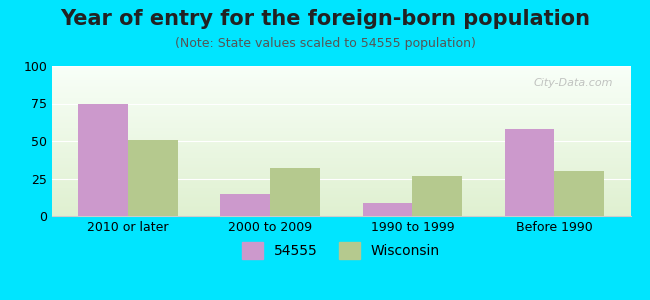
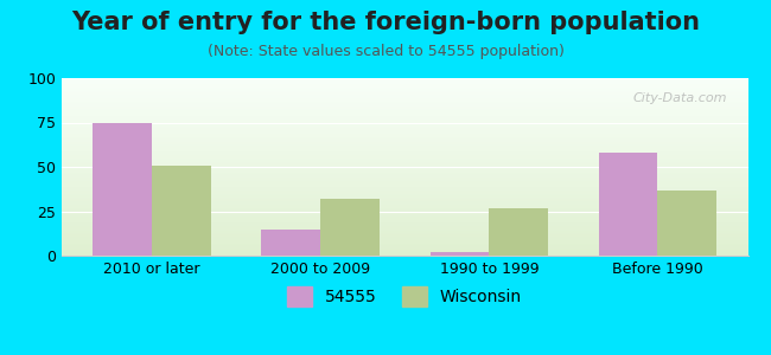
54555/1990 to 1999: 9 -> 2
Wisconsin/Before 1990: 30 -> 37
